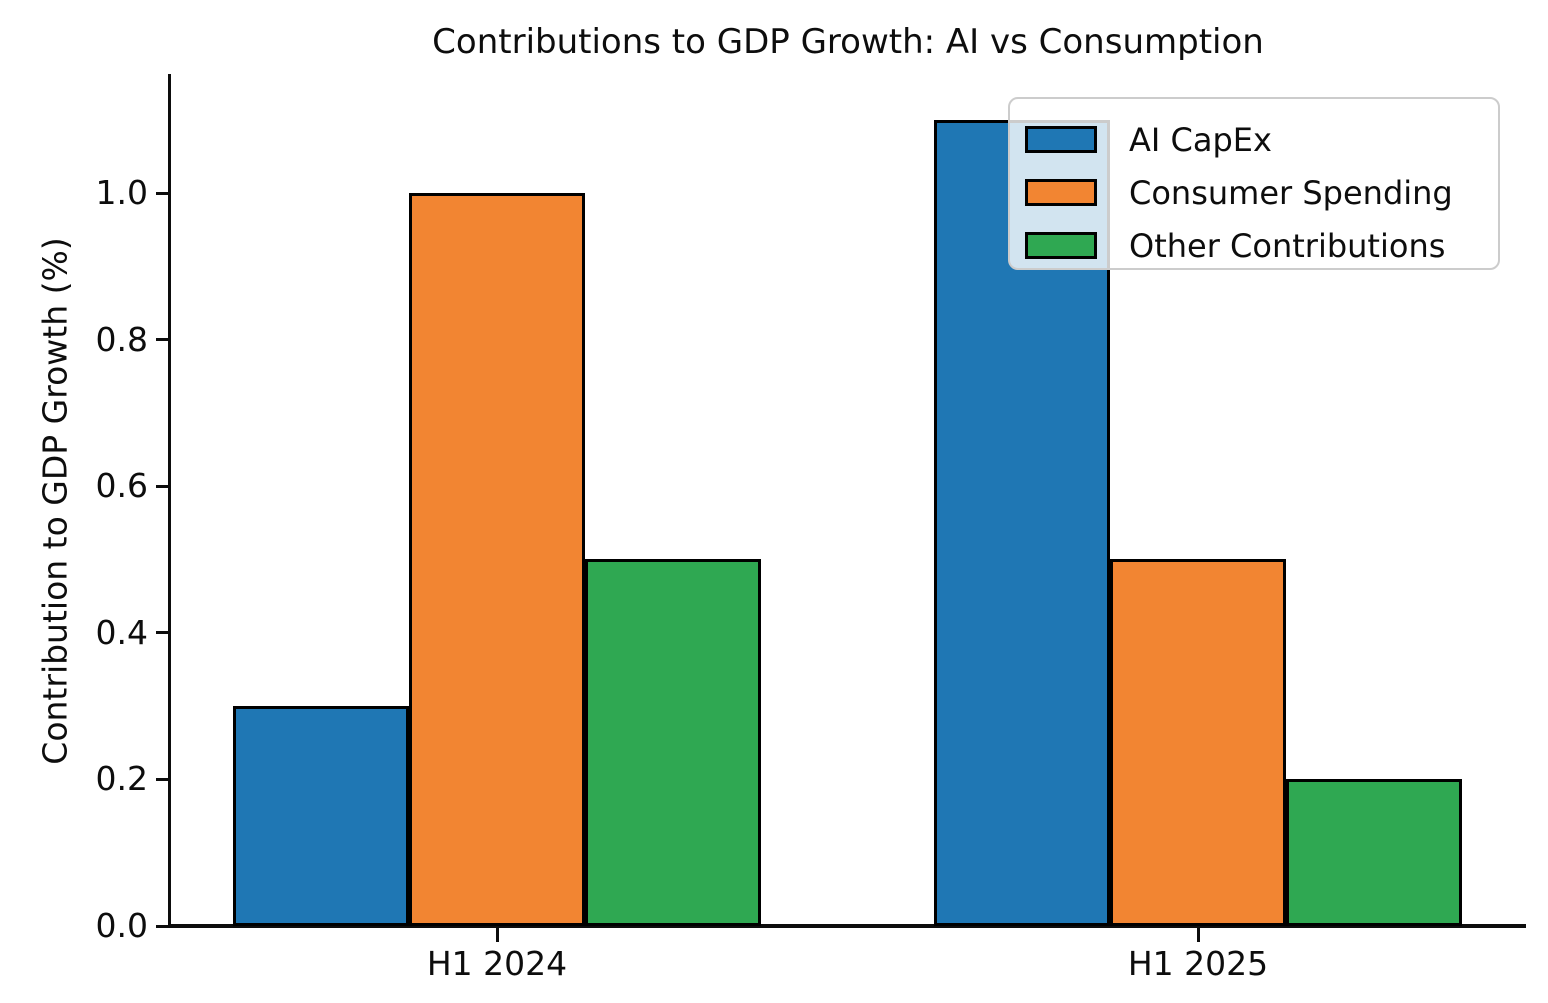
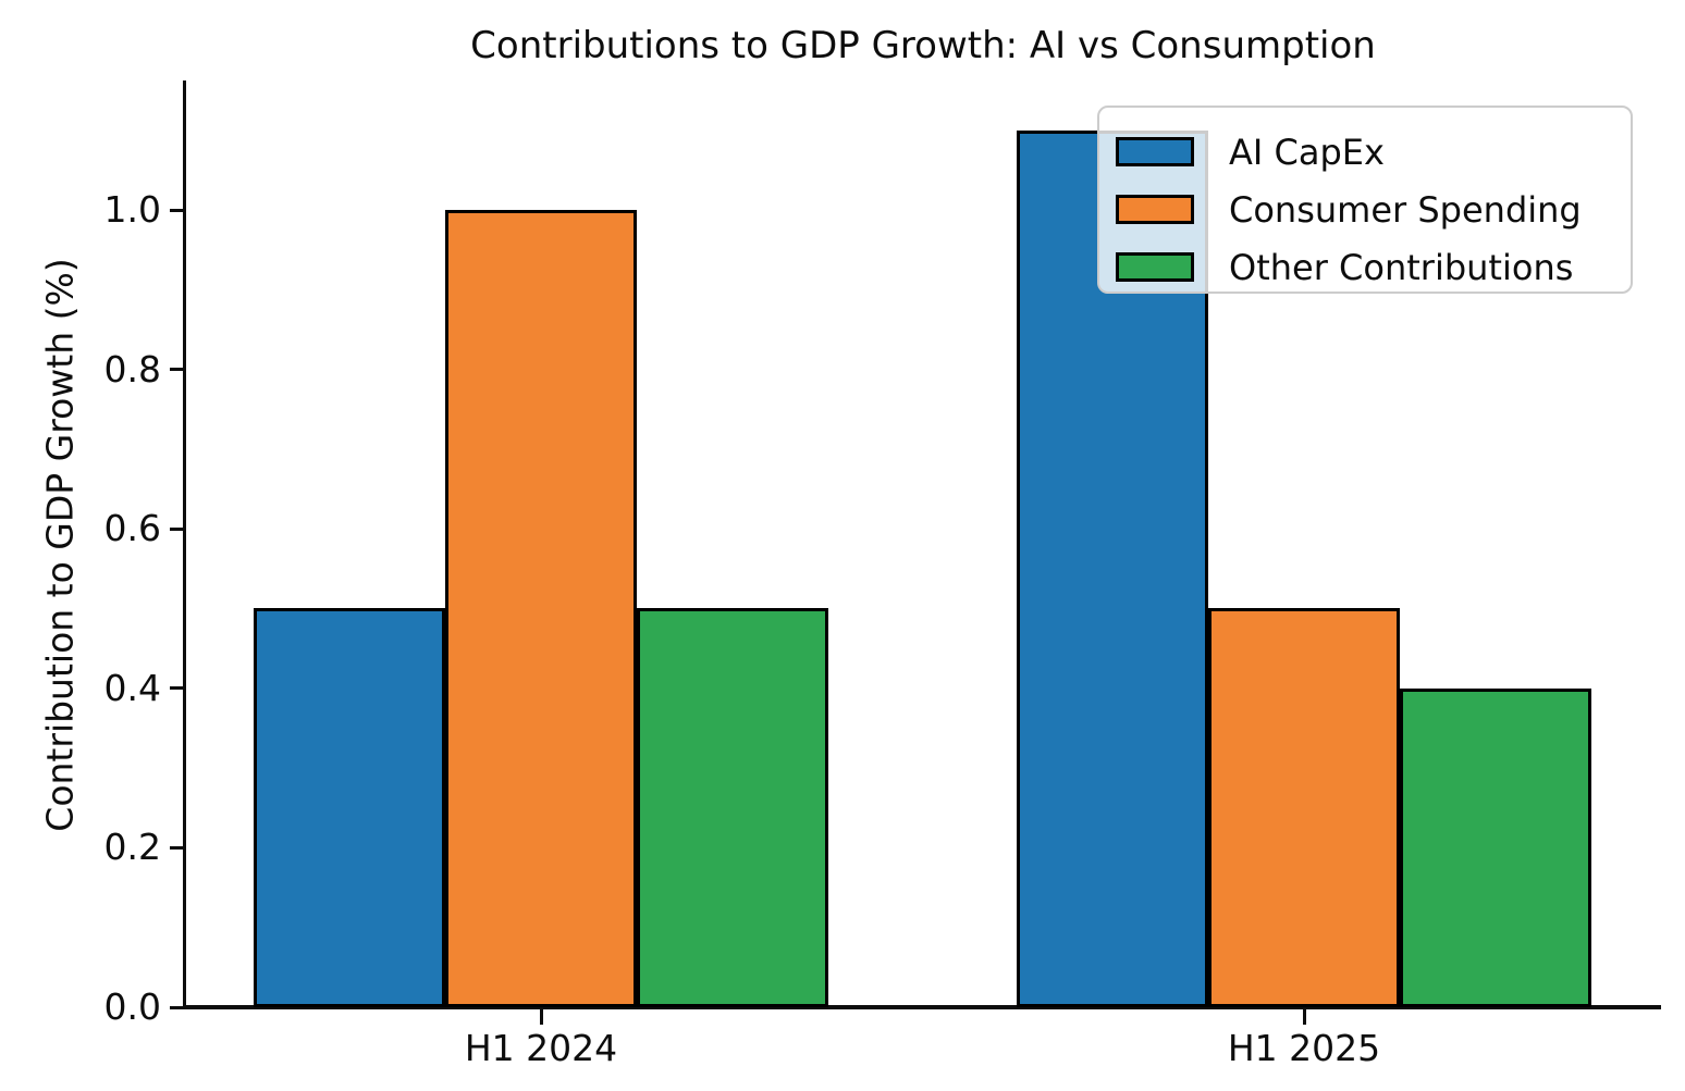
AI CapEx/H1 2024: 0.3 -> 0.5
Other Contributions/H1 2025: 0.2 -> 0.4
